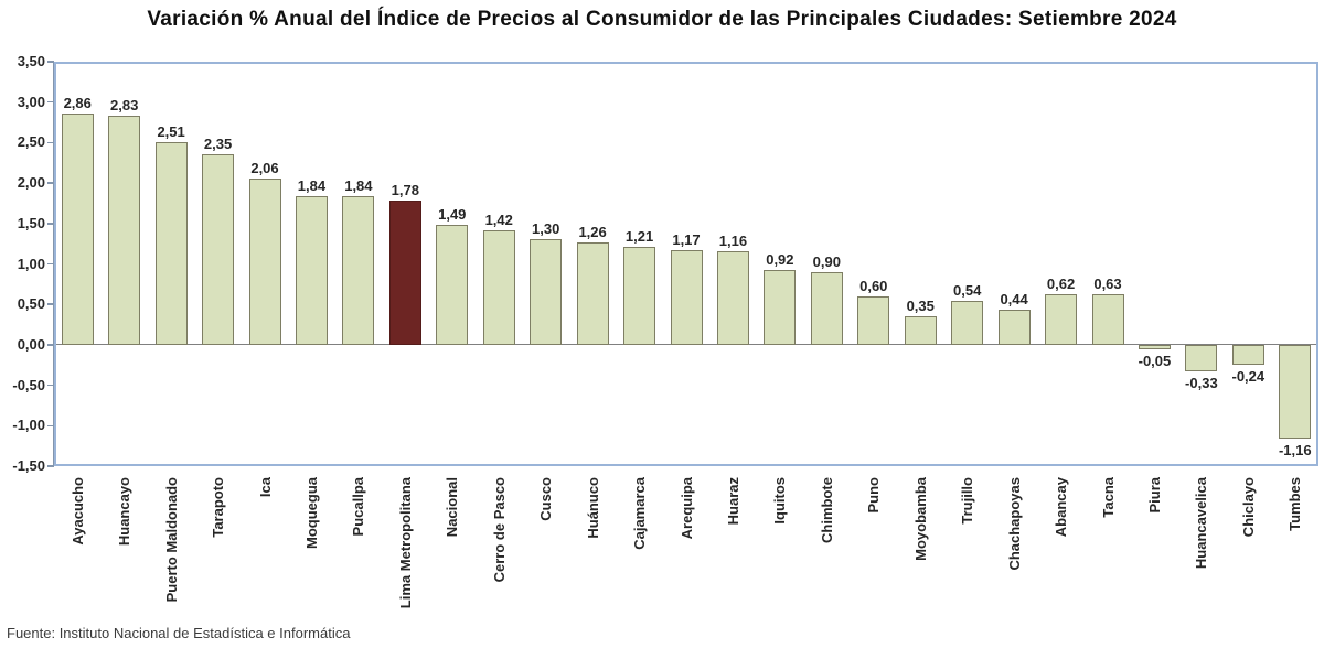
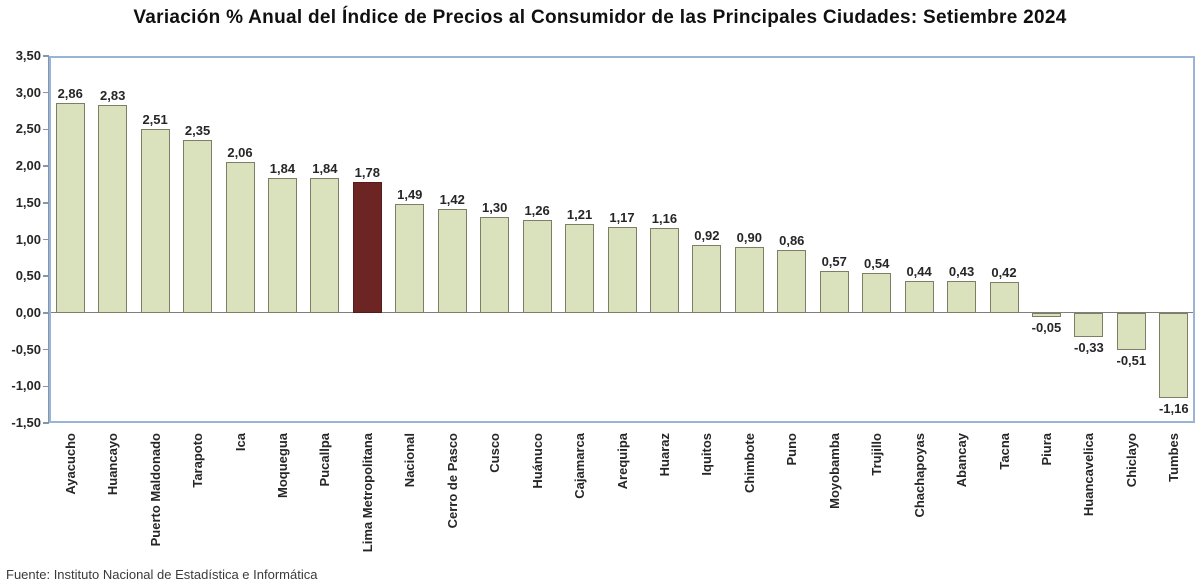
Puno: 0,60 -> 0,86
Moyobamba: 0,35 -> 0,57
Abancay: 0,62 -> 0,43
Tacna: 0,63 -> 0,42
Chiclayo: -0,24 -> -0,51
